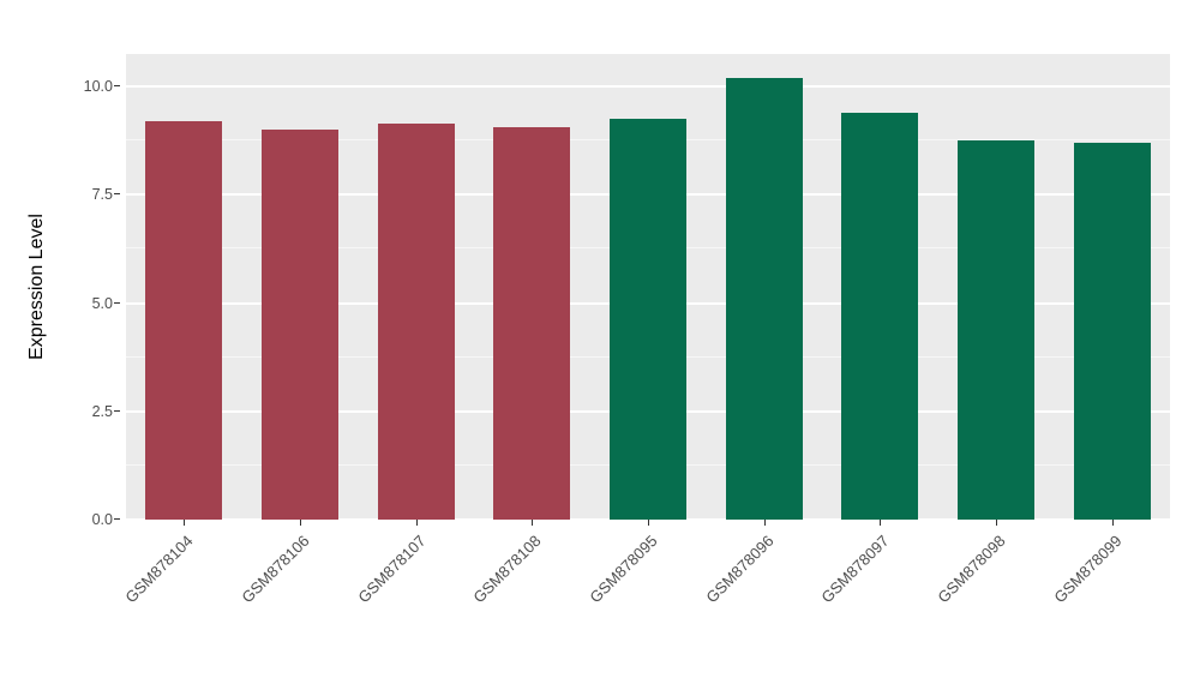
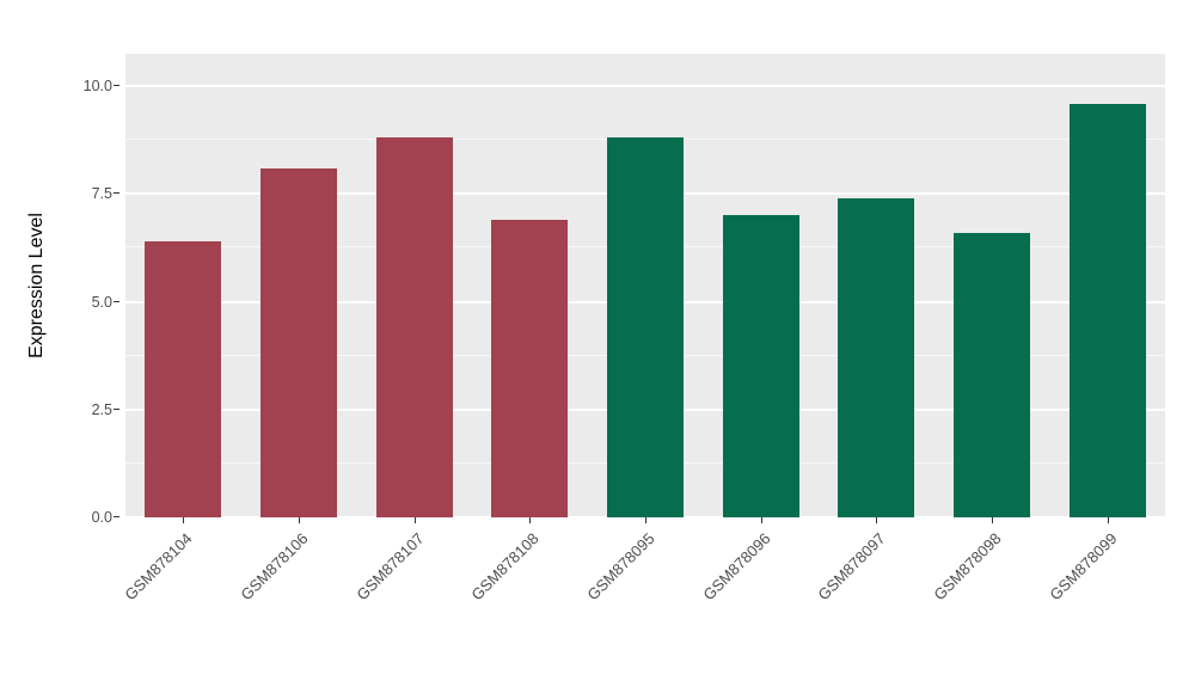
GSM878104: 9.2 -> 6.4
GSM878106: 9.0 -> 8.1
GSM878107: 9.2 -> 8.8
GSM878108: 9.1 -> 6.9
GSM878095: 9.2 -> 8.8
GSM878096: 10.2 -> 7.0
GSM878097: 9.4 -> 7.4
GSM878098: 8.8 -> 6.6
GSM878099: 8.7 -> 9.6
